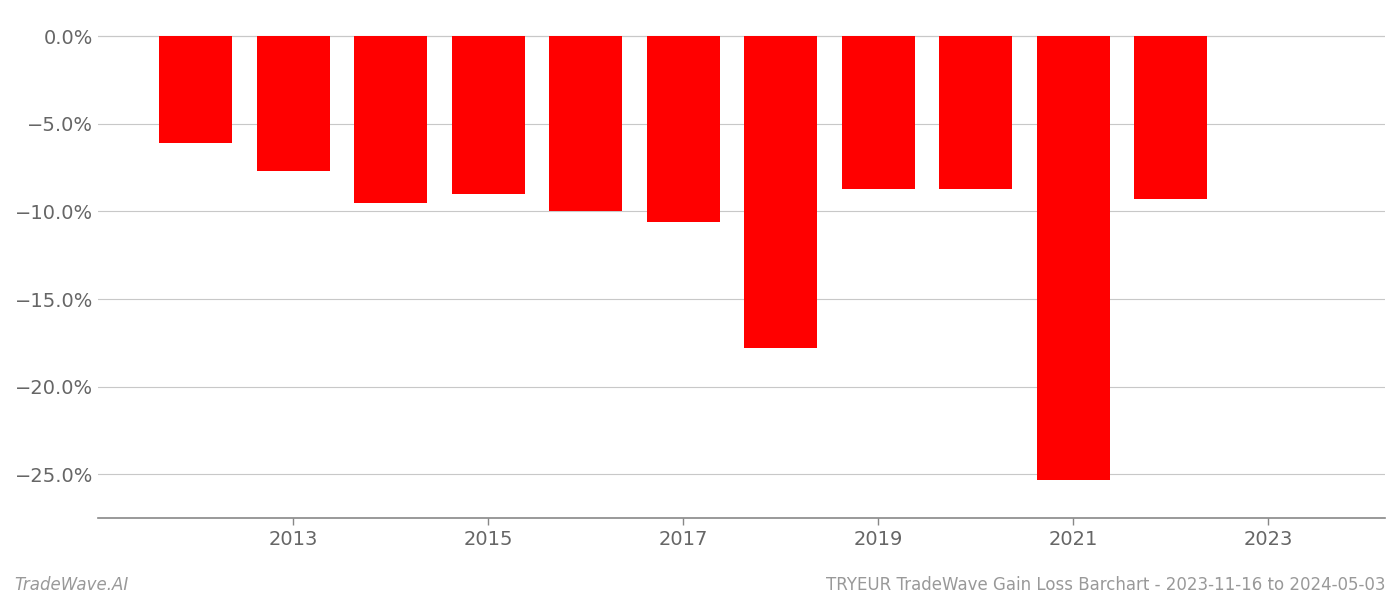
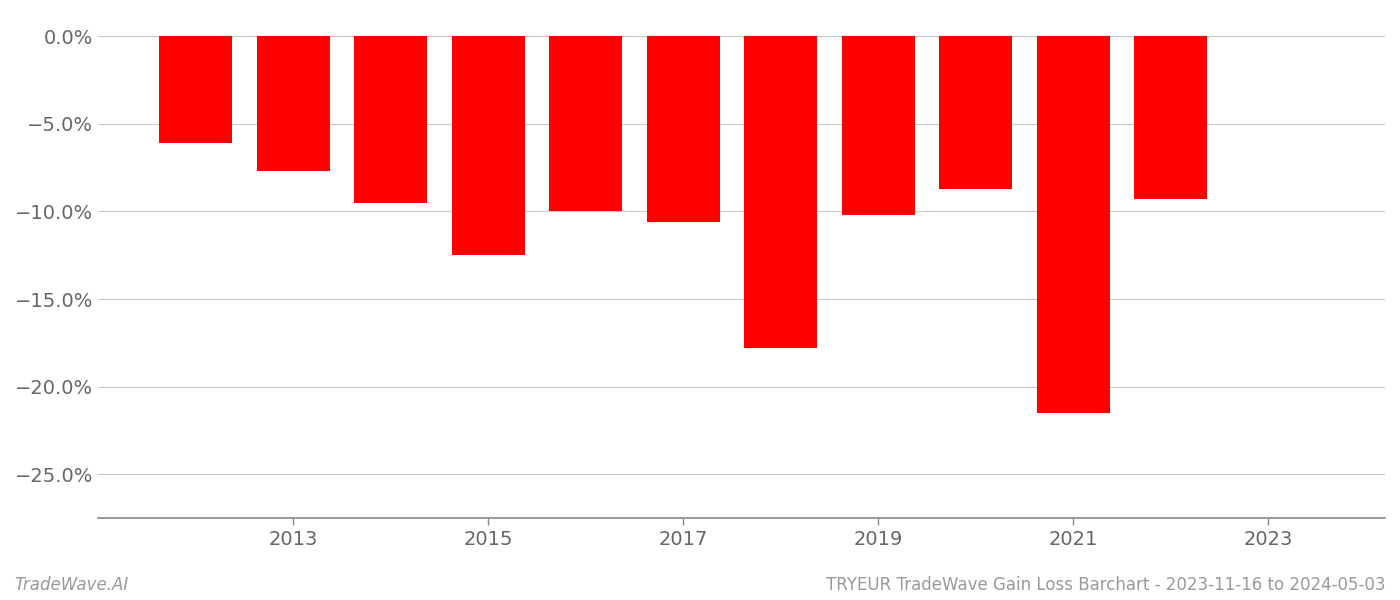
2015: -9.0% -> -12.5%
2019: -8.7% -> -10.2%
2021: -25.3% -> -21.5%
